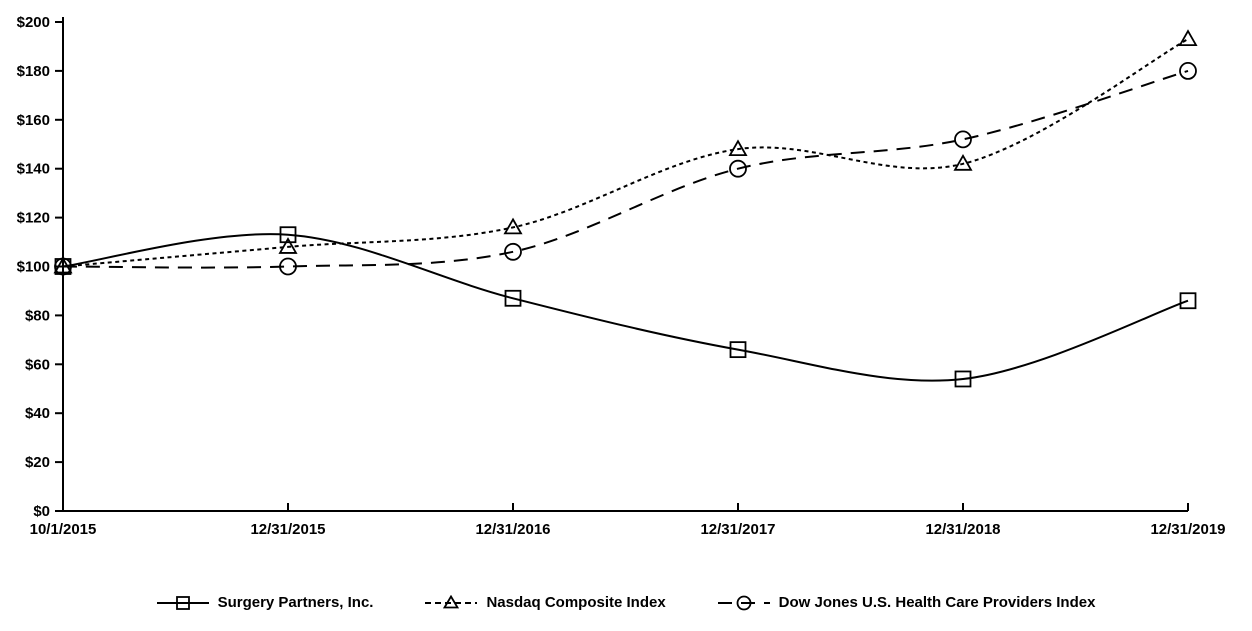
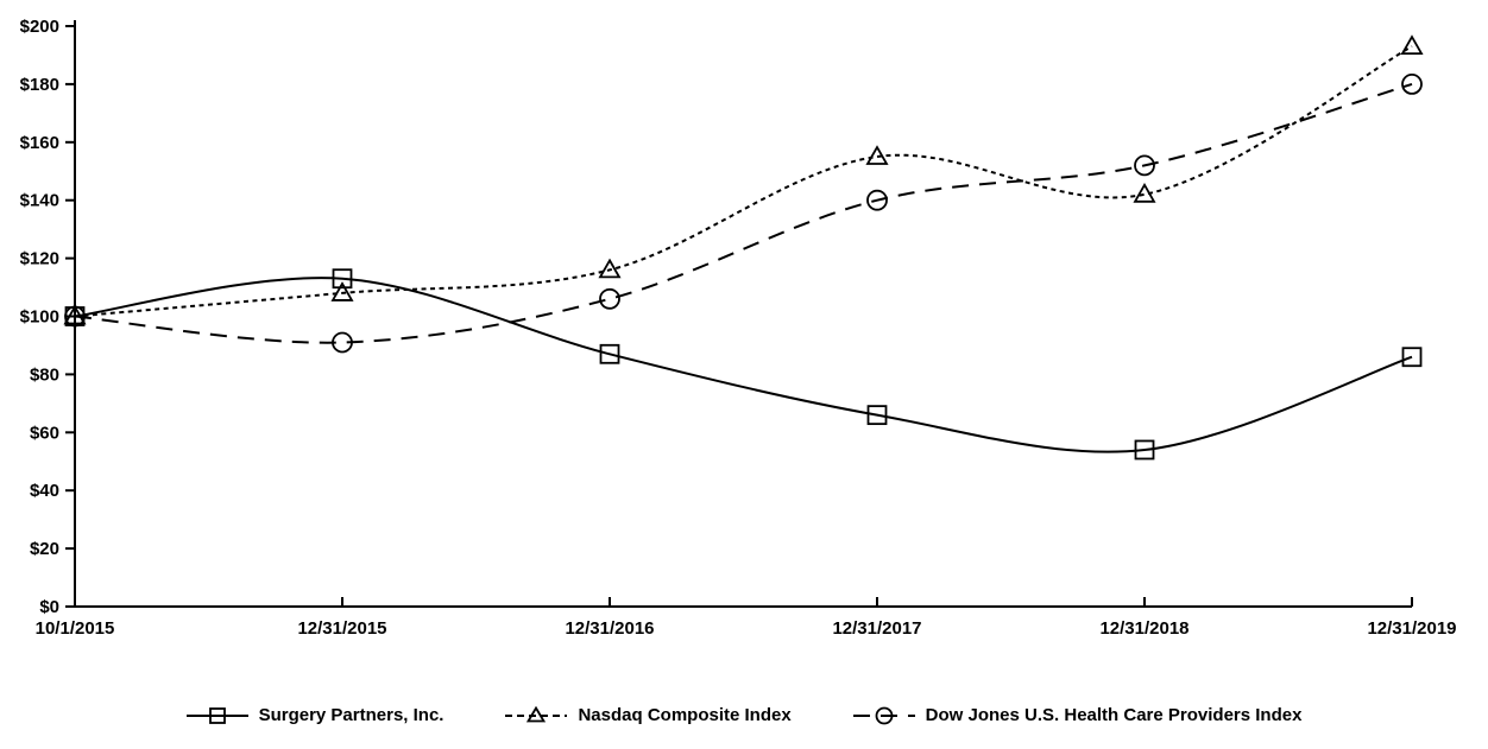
Dow Jones U.S. Health Care Providers Index/12/31/2015: $100 -> $91
Nasdaq Composite Index/12/31/2017: $148 -> $155
